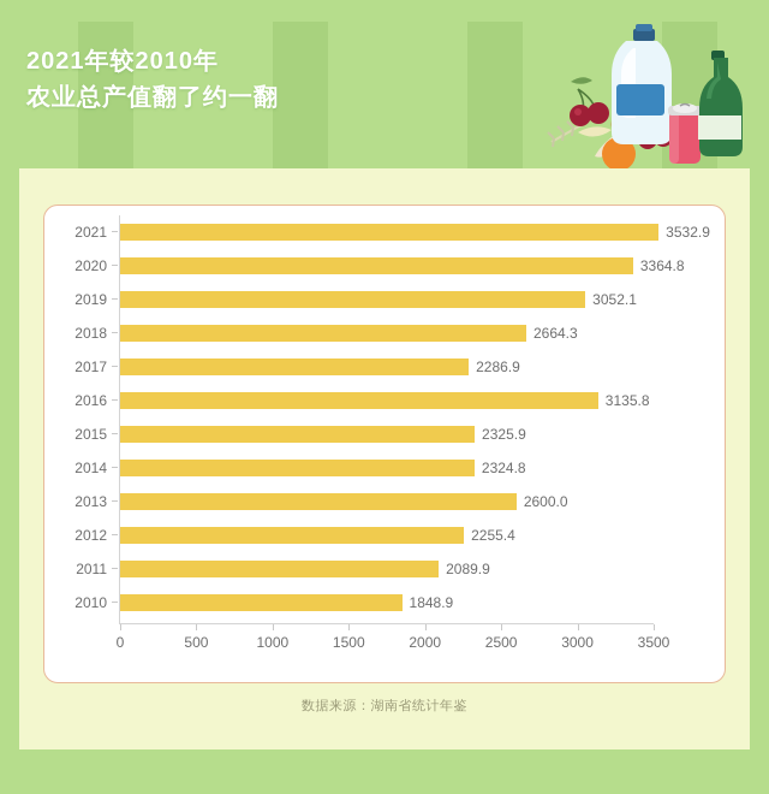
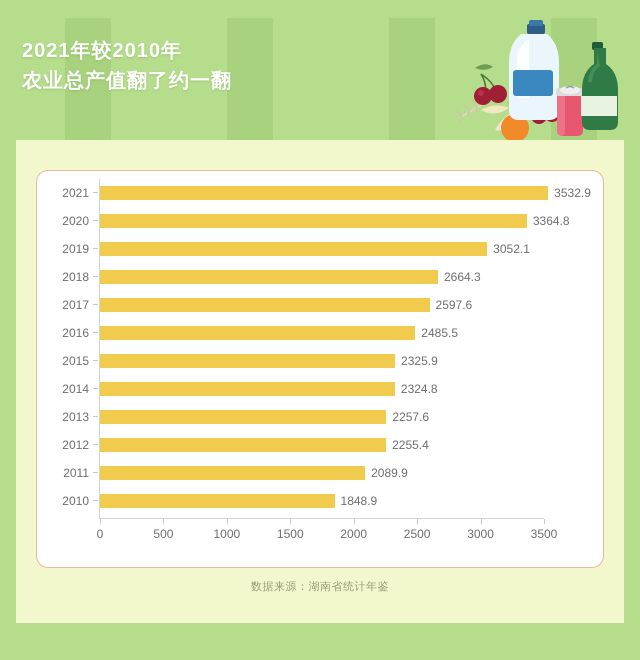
2017: 2286.9 -> 2597.6
2016: 3135.8 -> 2485.5
2013: 2600.0 -> 2257.6
